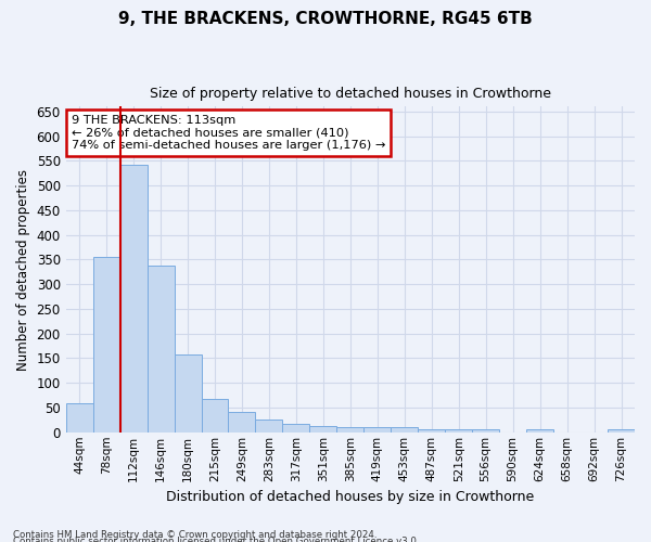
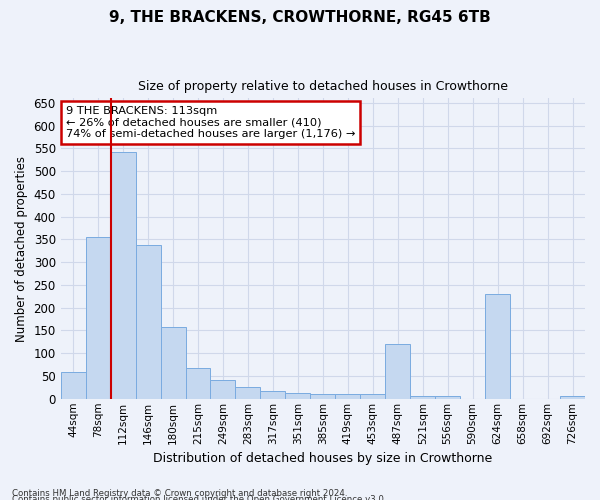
487sqm: 5 -> 120
624sqm: 5 -> 230
